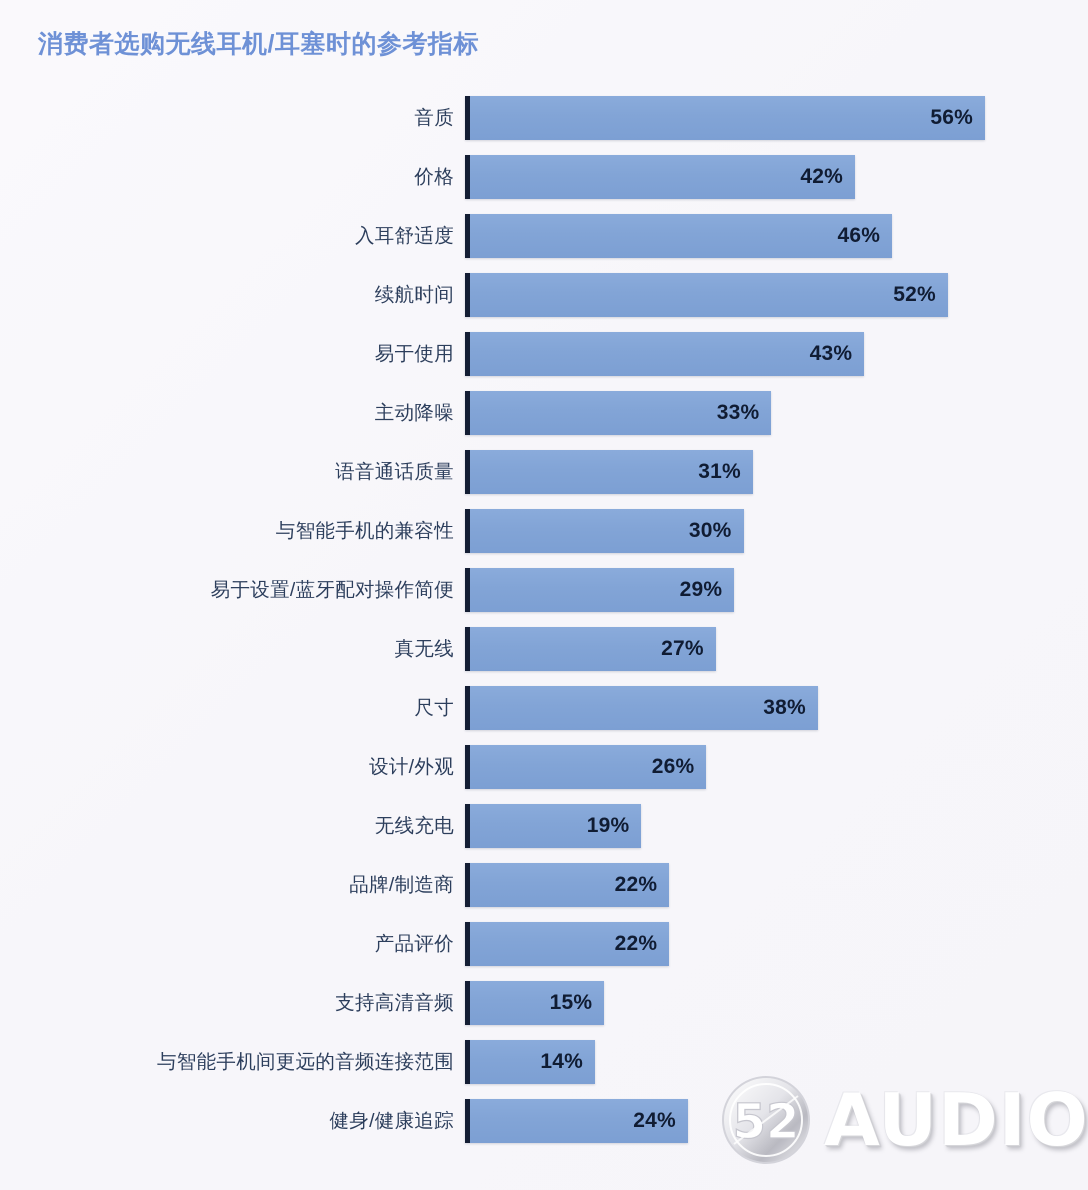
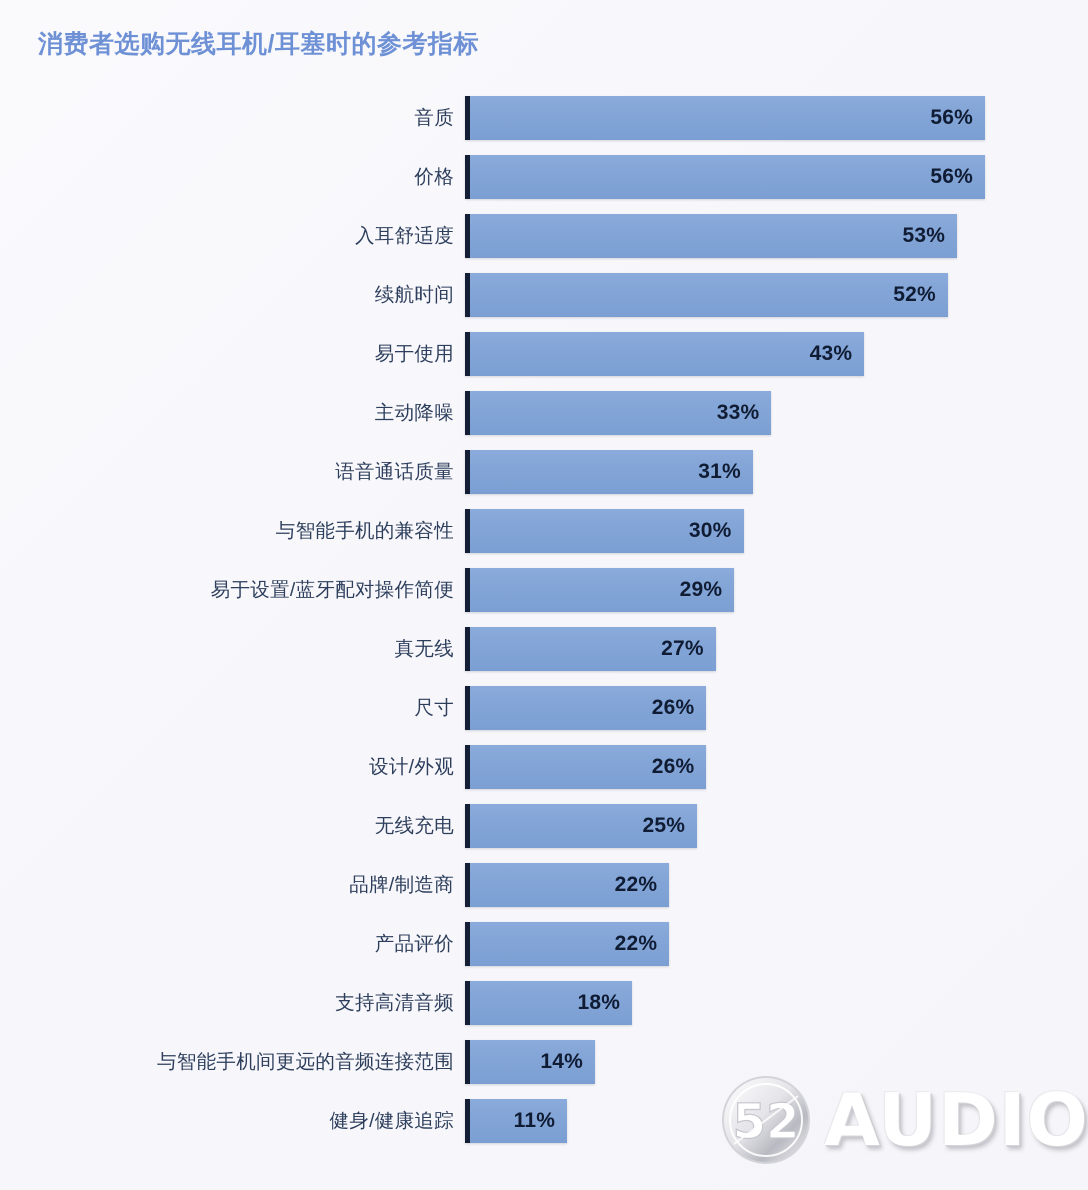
价格: 42% -> 56%
入耳舒适度: 46% -> 53%
尺寸: 38% -> 26%
无线充电: 19% -> 25%
支持高清音频: 15% -> 18%
健身/健康追踪: 24% -> 11%
